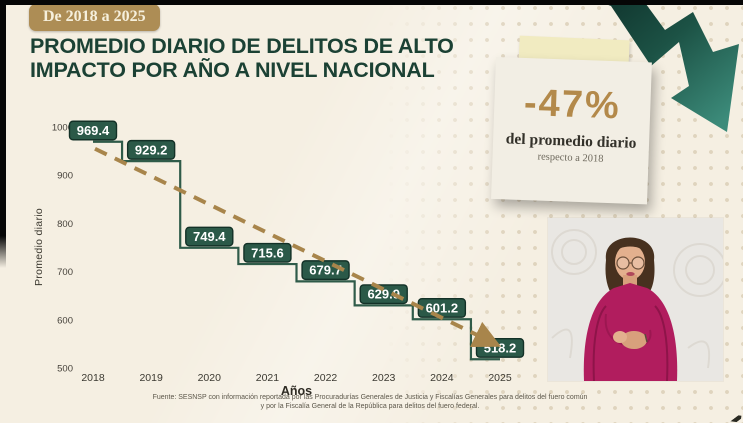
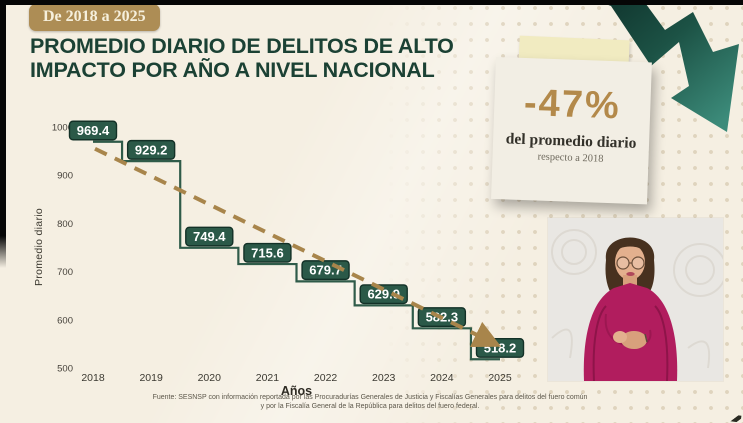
2024: 601.2 -> 582.3
